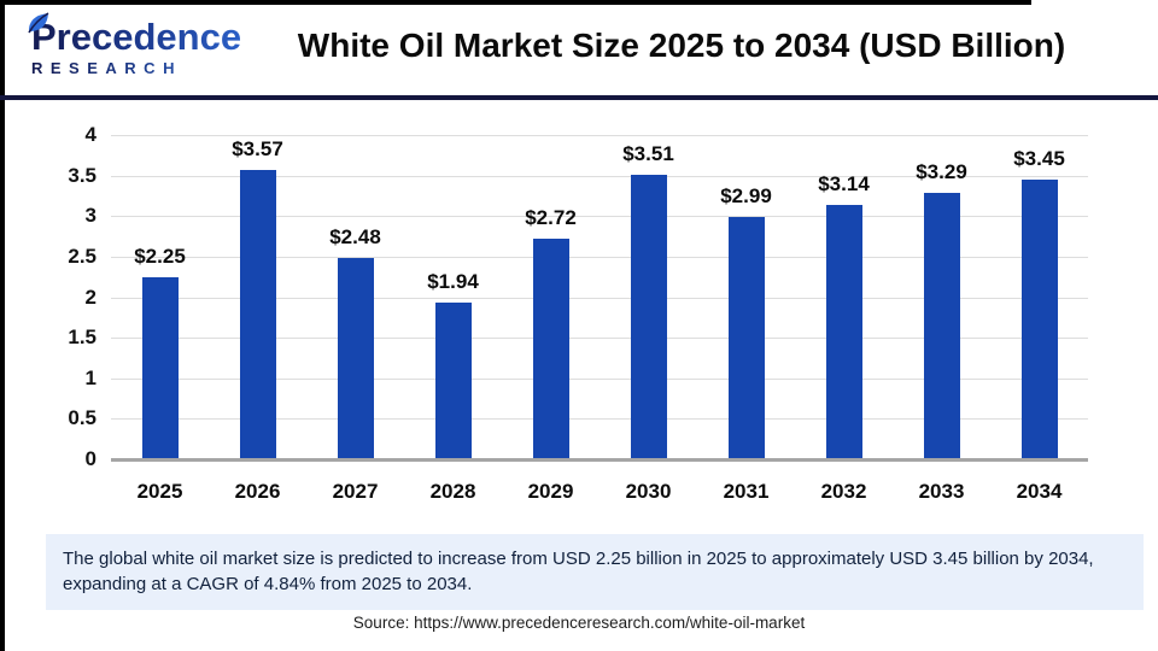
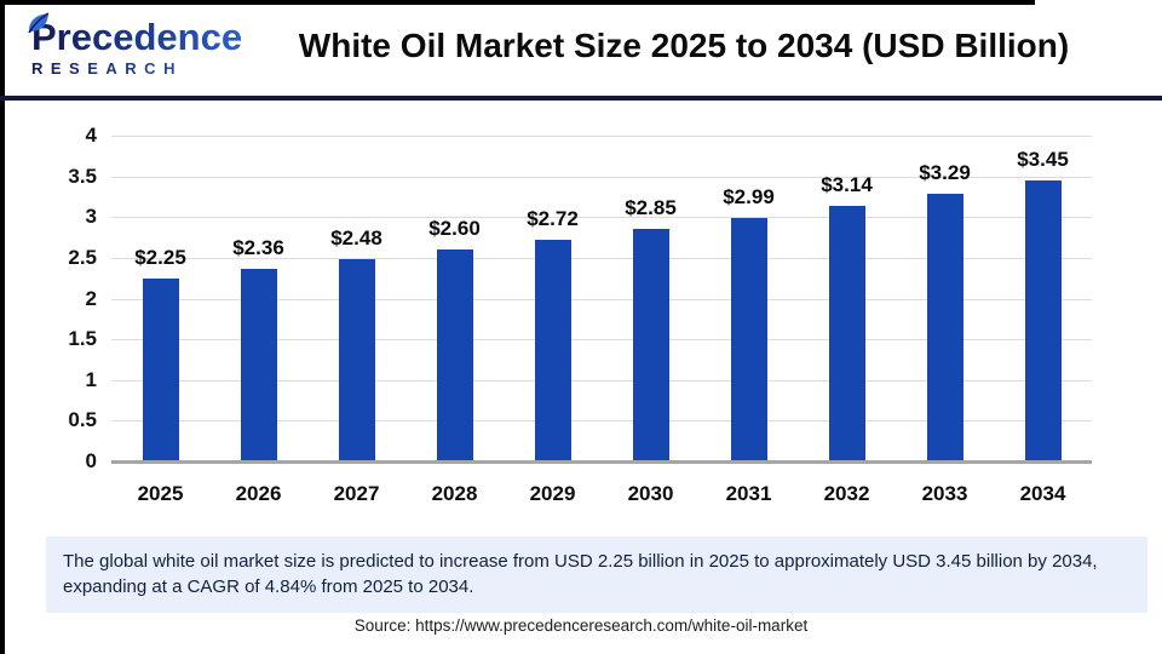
2026: $3.57 -> $2.36
2028: $1.94 -> $2.60
2030: $3.51 -> $2.85
